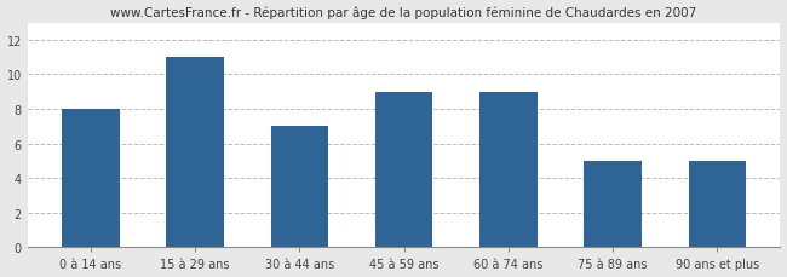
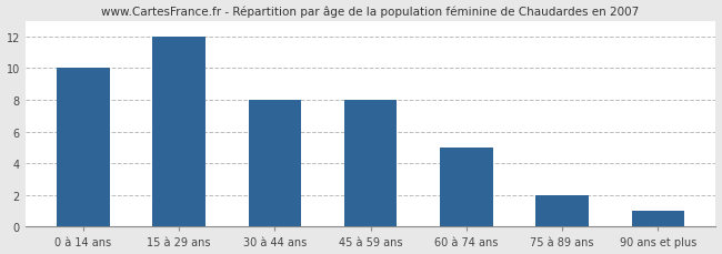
0 à 14 ans: 8 -> 10
15 à 29 ans: 11 -> 12
30 à 44 ans: 7 -> 8
45 à 59 ans: 9 -> 8
60 à 74 ans: 9 -> 5
75 à 89 ans: 5 -> 2
90 ans et plus: 5 -> 1
